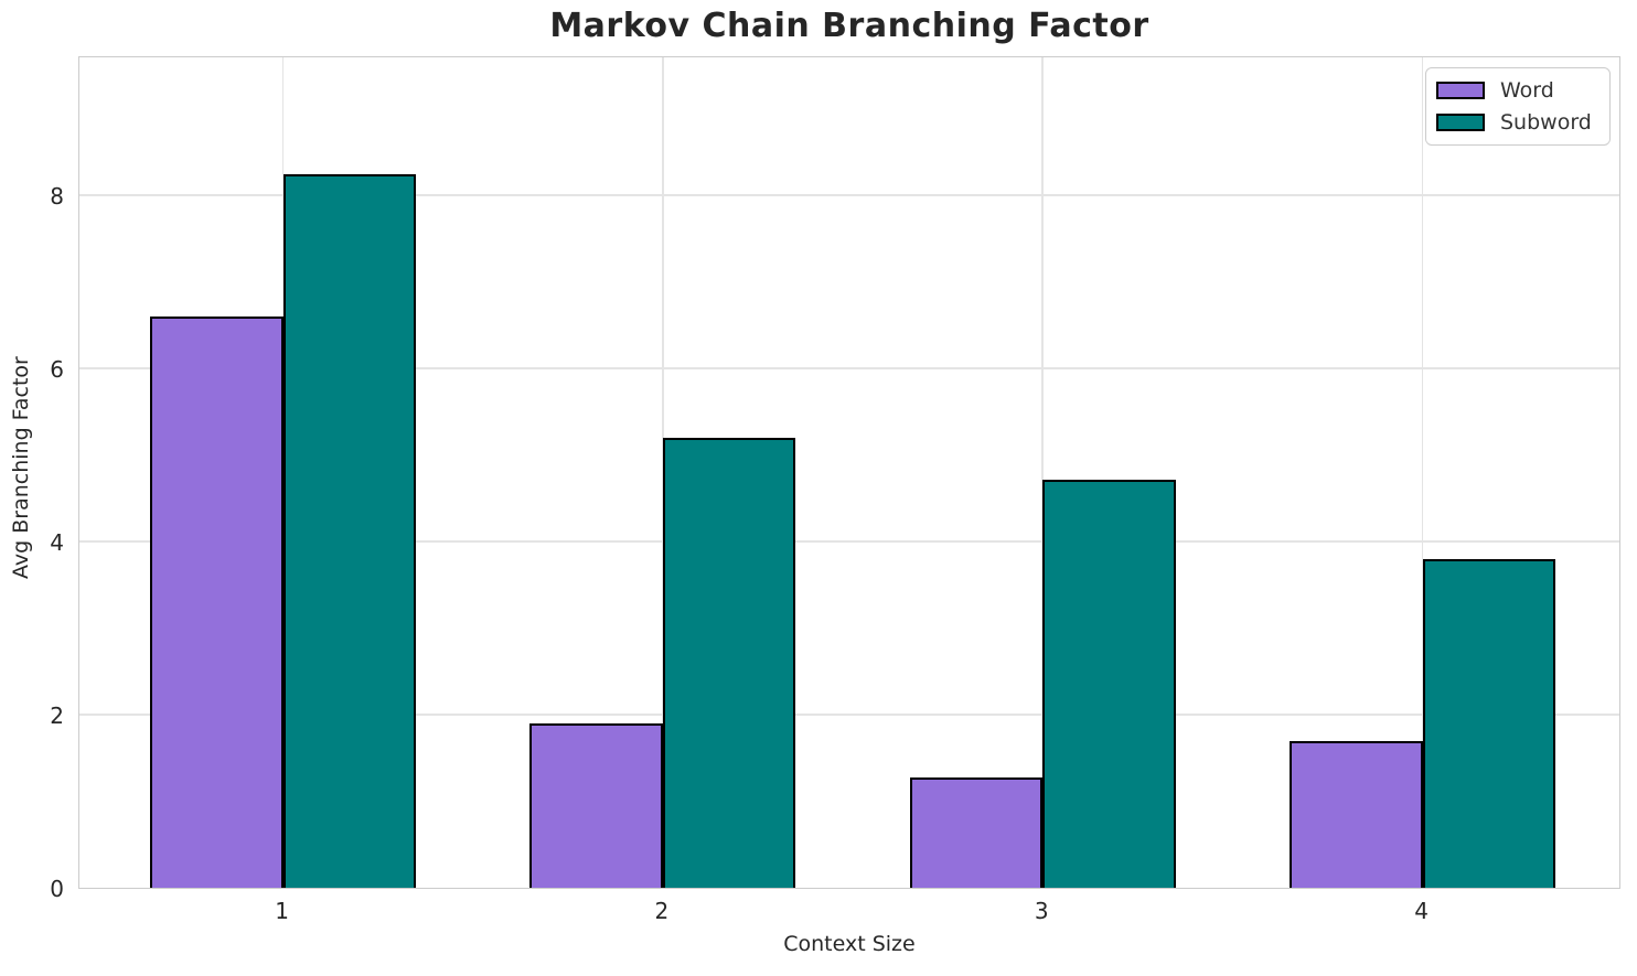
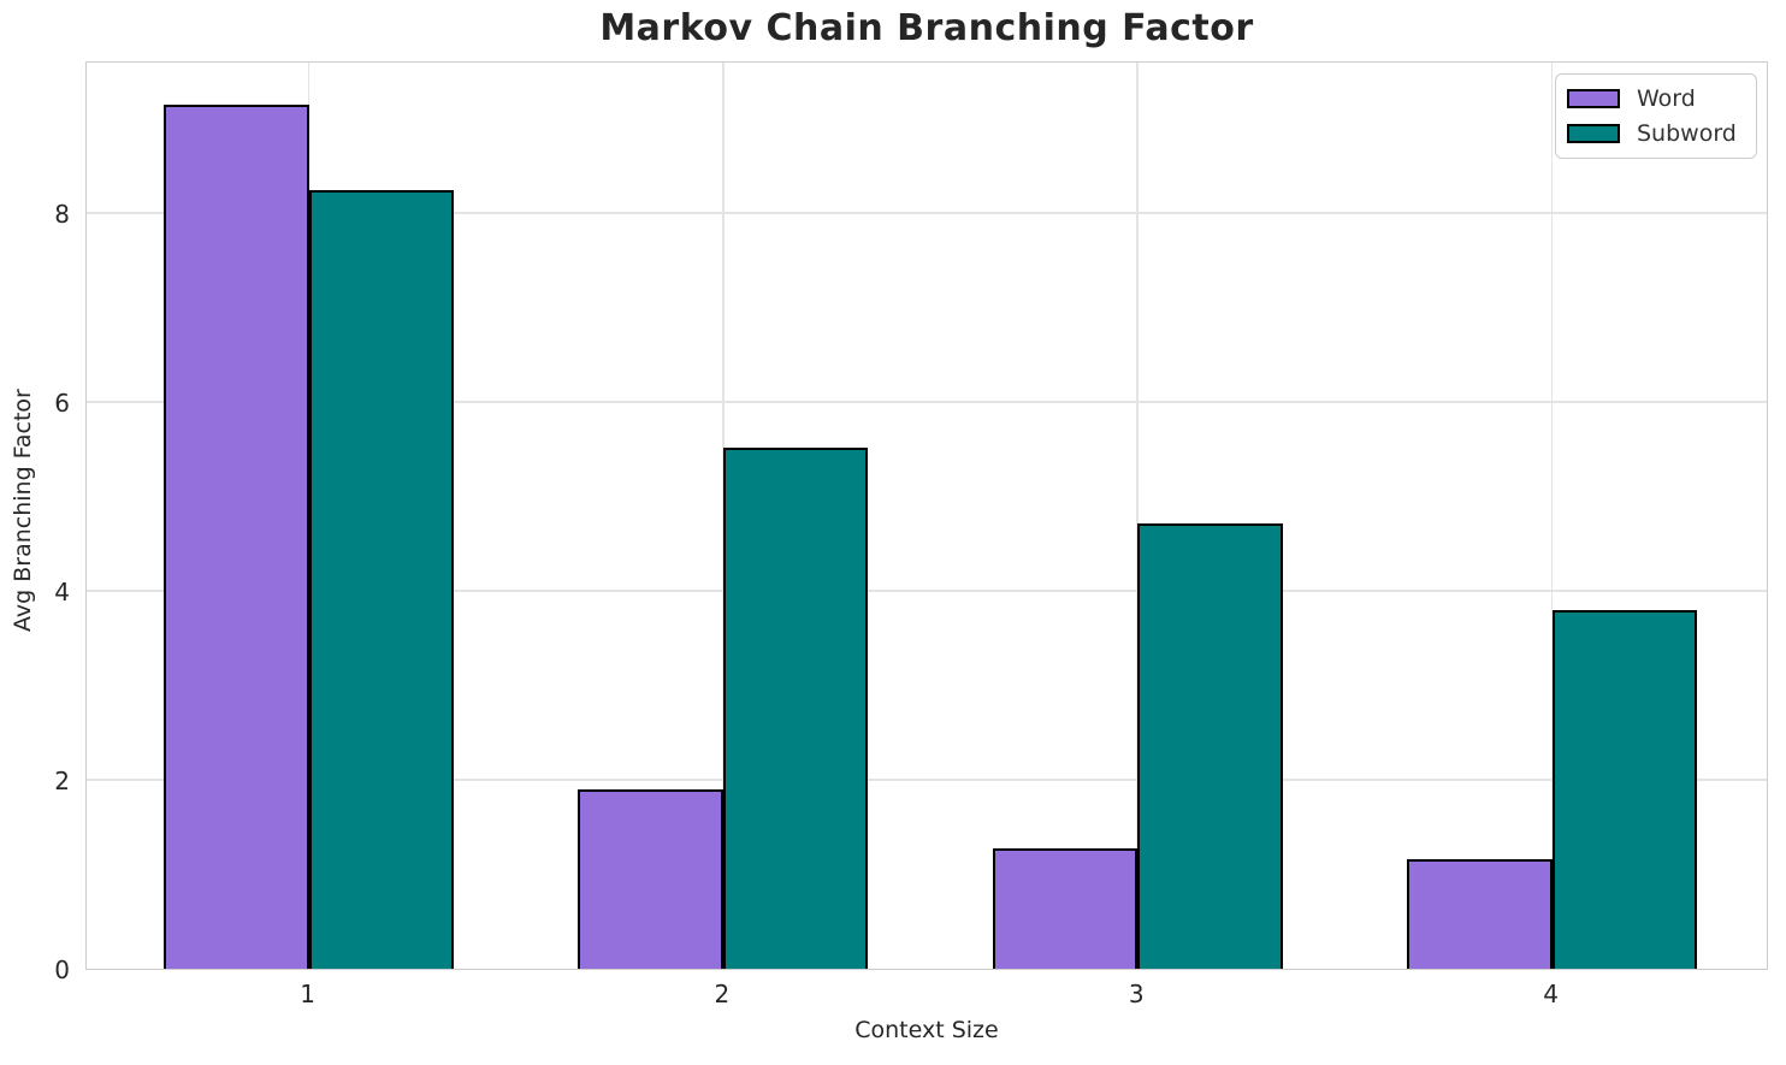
Word/1: 6.6 -> 9.2
Subword/2: 5.2 -> 5.5
Word/4: 1.7 -> 1.2
